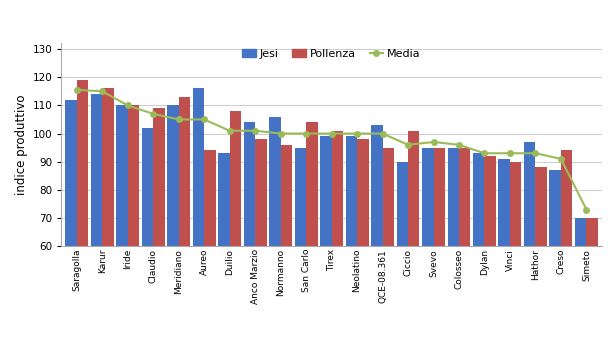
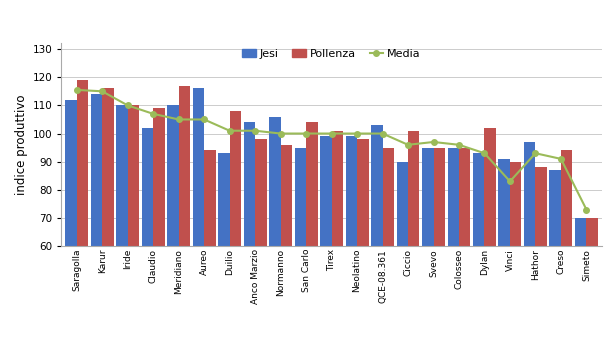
Pollenza/Meridiano: 113 -> 117
Pollenza/Dylan: 92 -> 102
Media/Vinci: 93.0 -> 83.0
